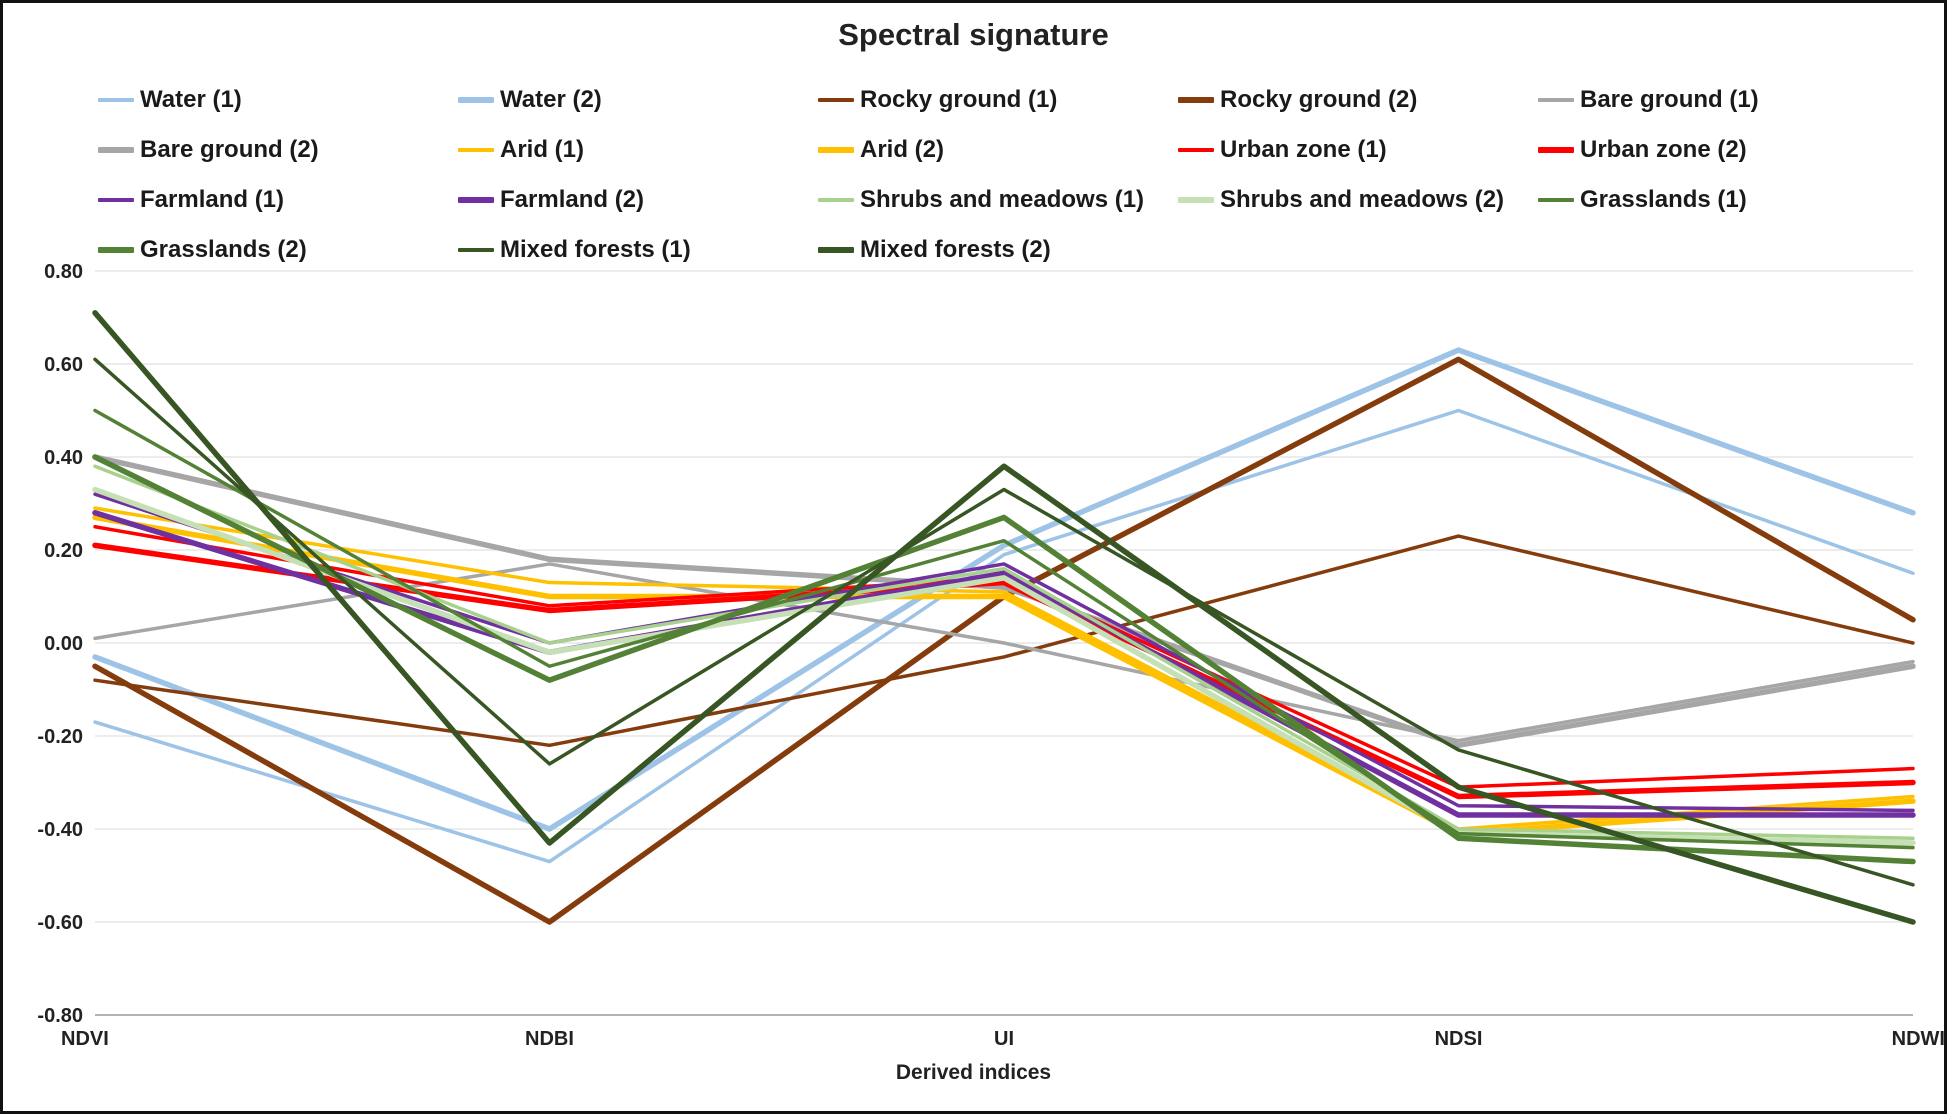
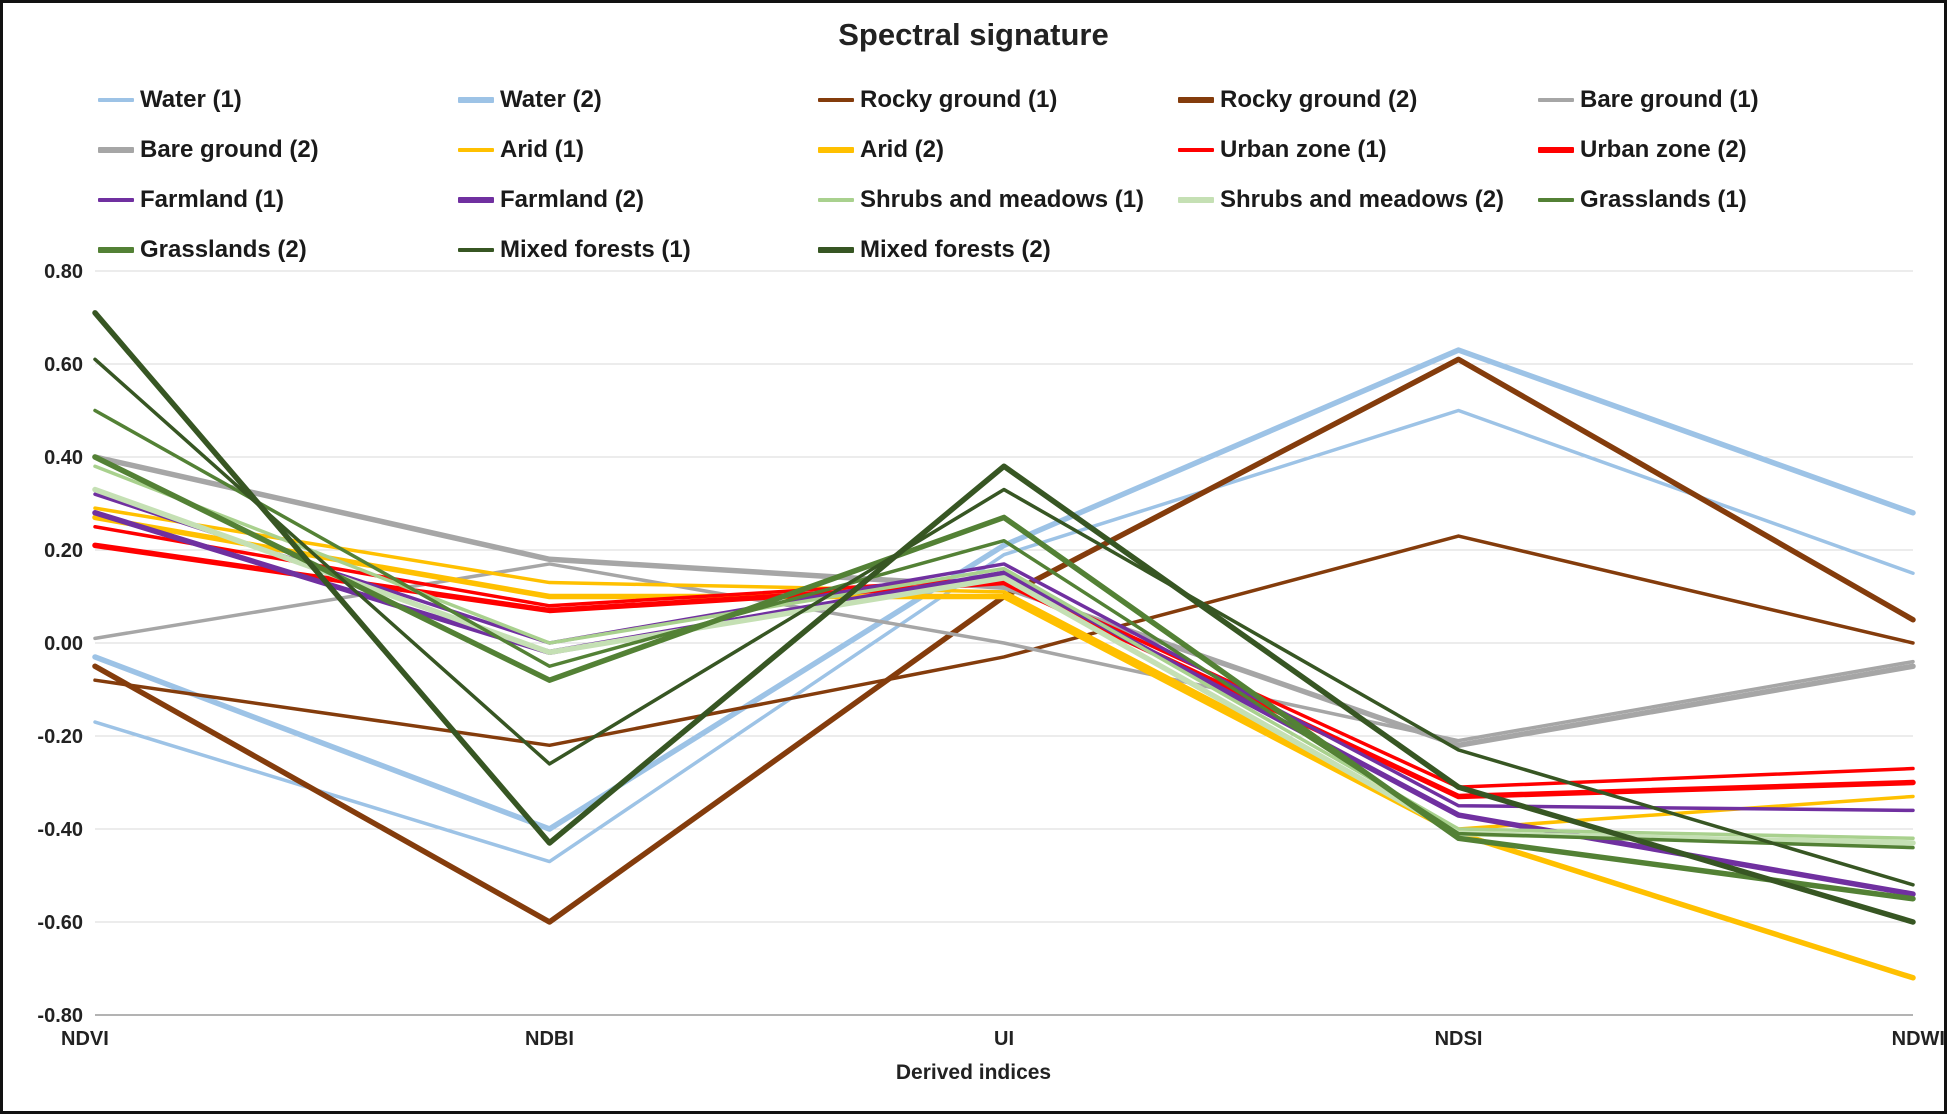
Arid (2)/NDWI: -0.34 -> -0.72
Farmland (2)/NDWI: -0.37 -> -0.54
Grasslands (2)/NDWI: -0.47 -> -0.55
